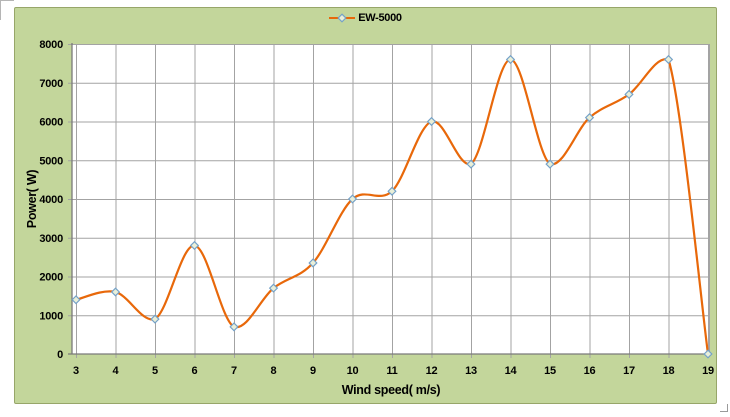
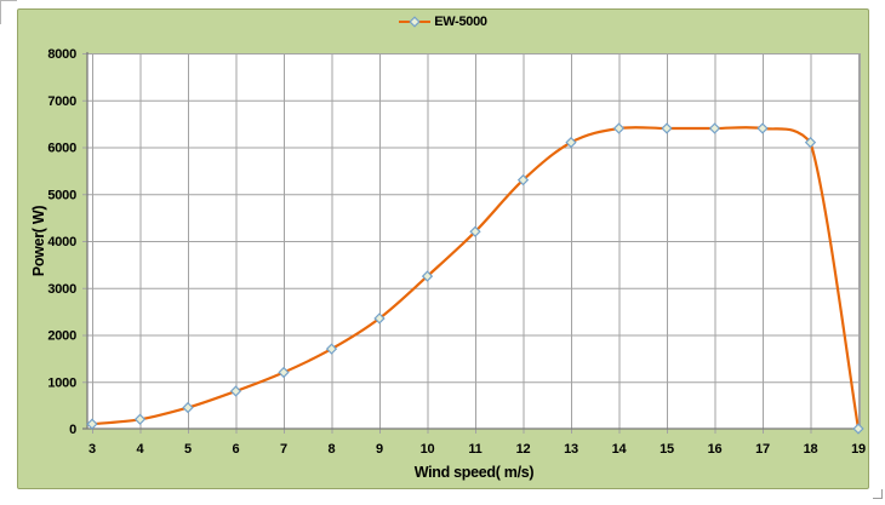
3: 1400 -> 100
4: 1600 -> 200
5: 900 -> 400
6: 2800 -> 800
7: 700 -> 1200
10: 4000 -> 3200
12: 6000 -> 5300
13: 4900 -> 6100
14: 7600 -> 6400
15: 4900 -> 6400
16: 6100 -> 6400
17: 6700 -> 6400
18: 7600 -> 6100
